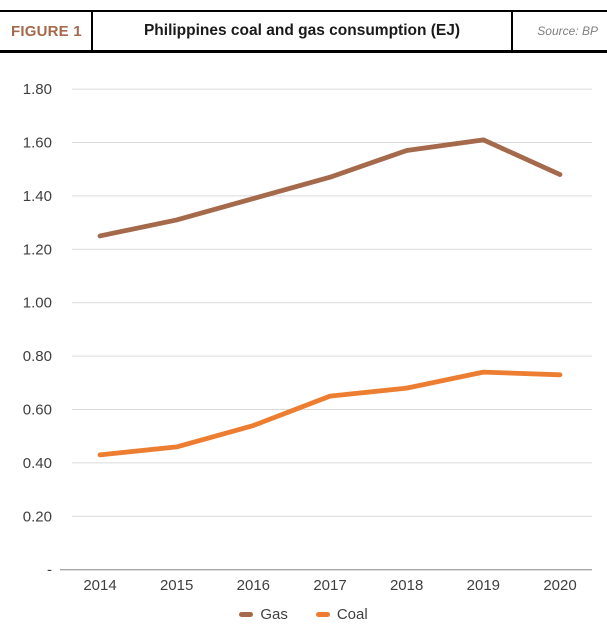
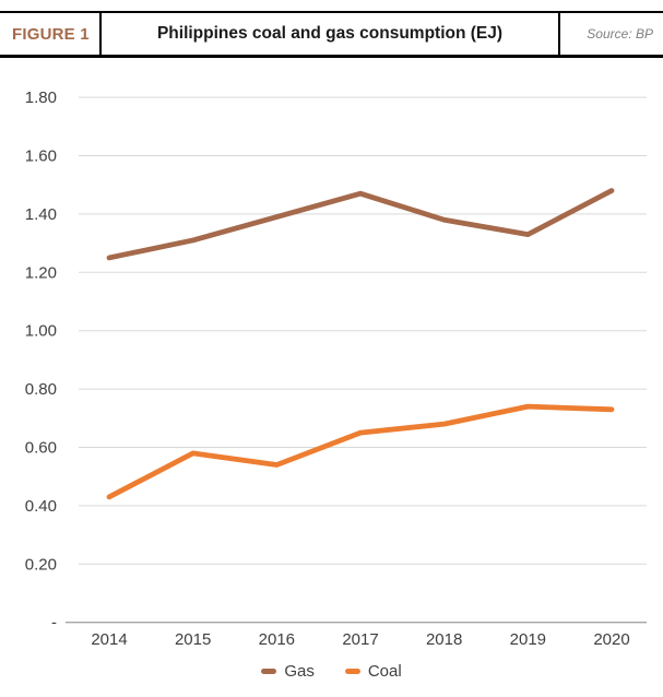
Coal/2015: 0.46 -> 0.58
Gas/2018: 1.57 -> 1.38
Gas/2019: 1.61 -> 1.33
